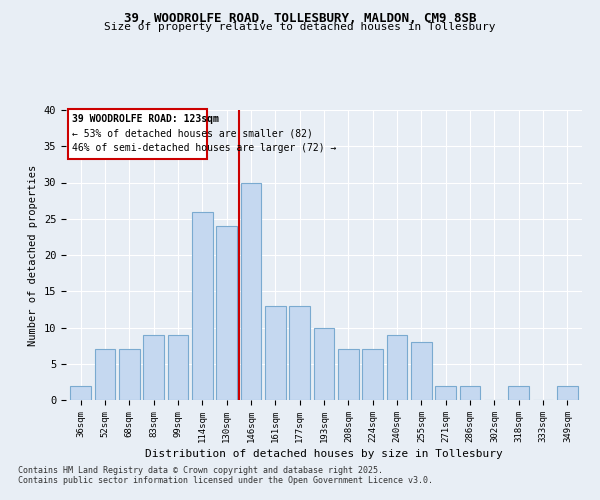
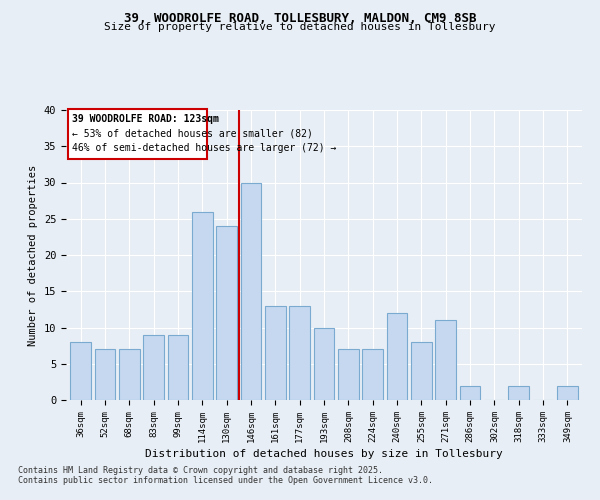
36sqm: 2 -> 8
240sqm: 9 -> 12
271sqm: 2 -> 11
